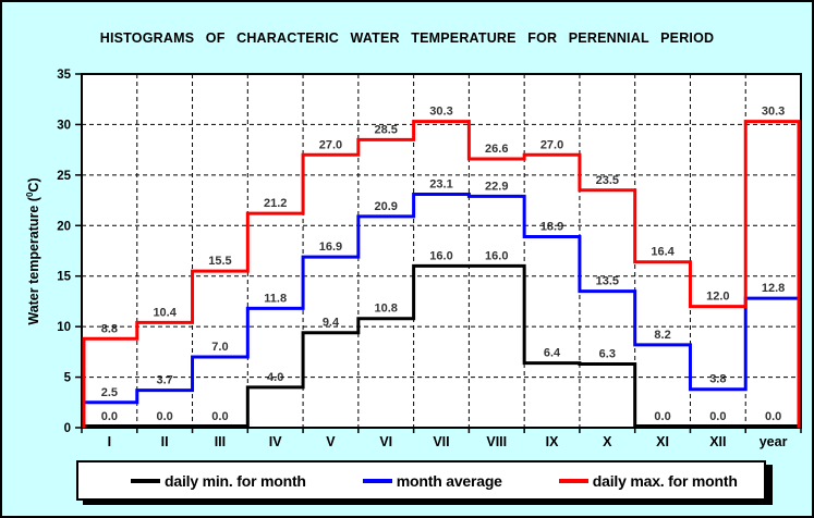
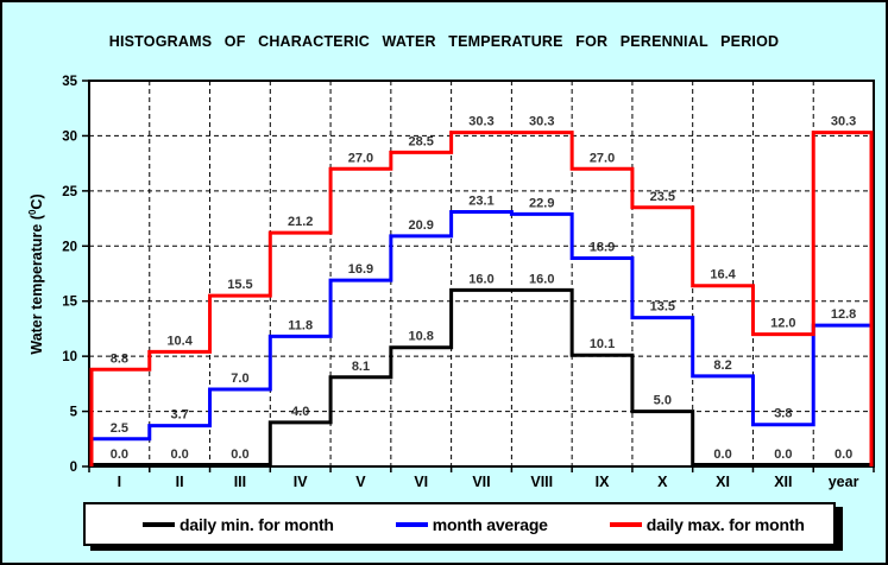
daily min. for month/V: 9.4 -> 8.1
daily max. for month/VIII: 26.6 -> 30.3
daily min. for month/IX: 6.4 -> 10.1
daily min. for month/X: 6.3 -> 5.0
